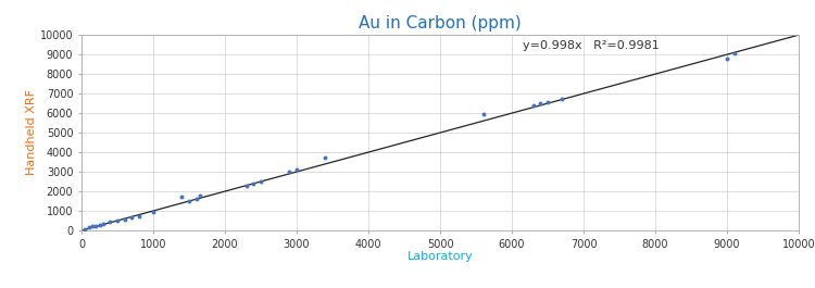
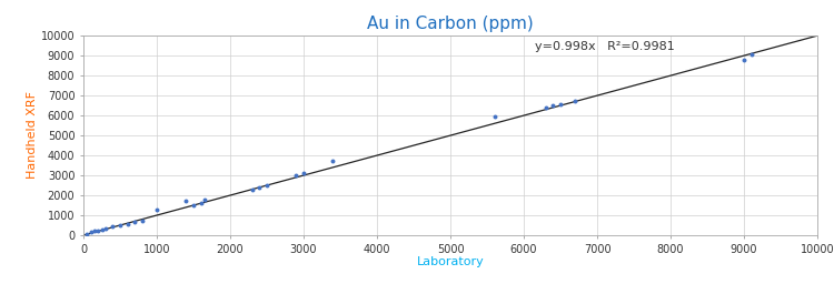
1000: 1000 -> 1300
